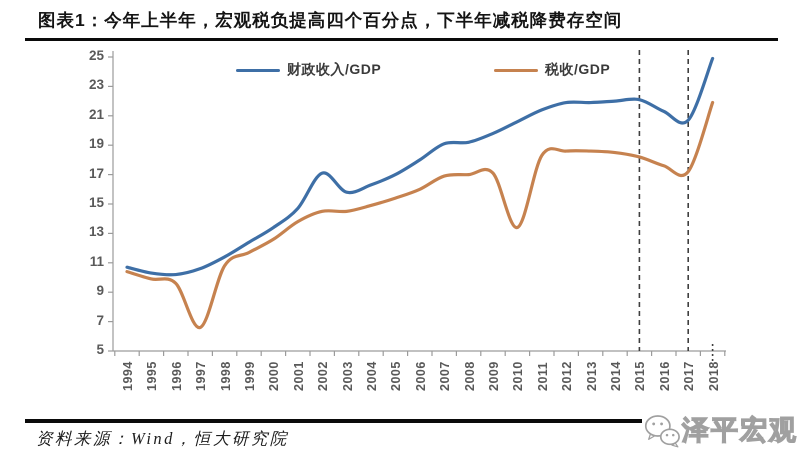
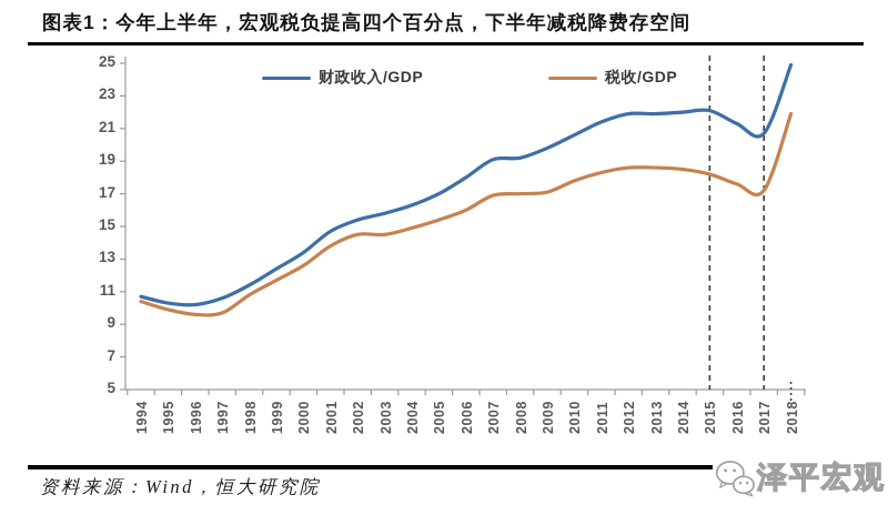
税收/GDP/1997: 6.6 -> 9.7
财政收入/GDP/2002: 17.1 -> 15.4
税收/GDP/2010: 13.4 -> 17.8
